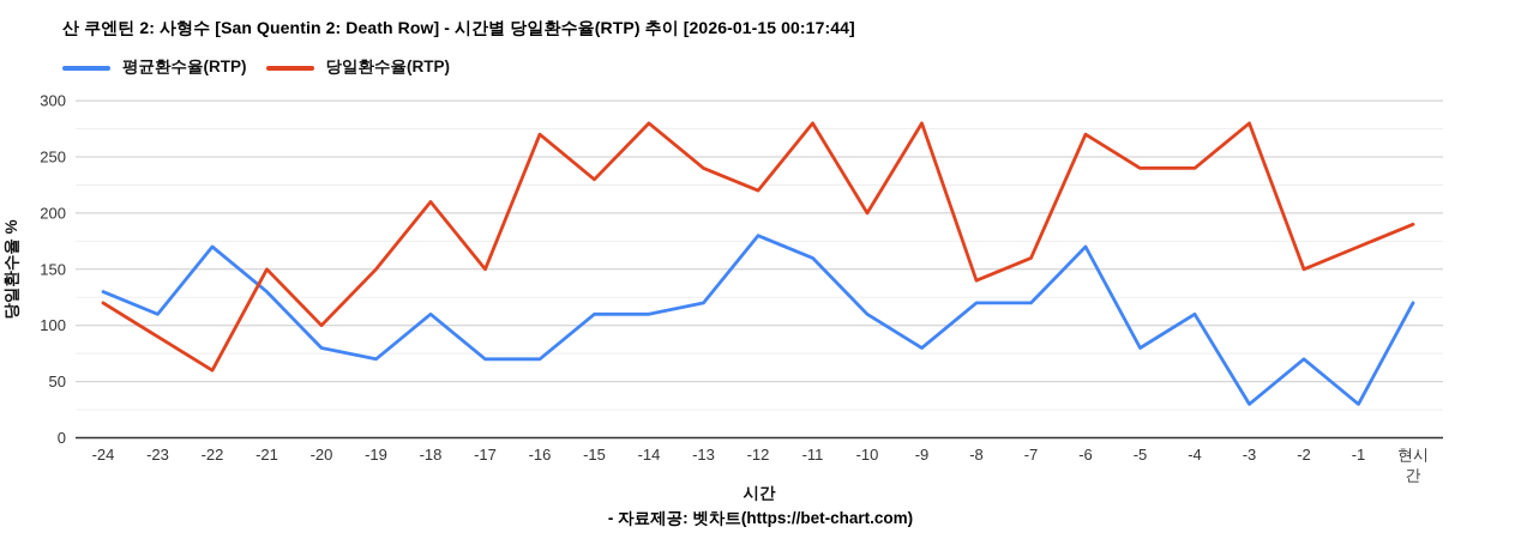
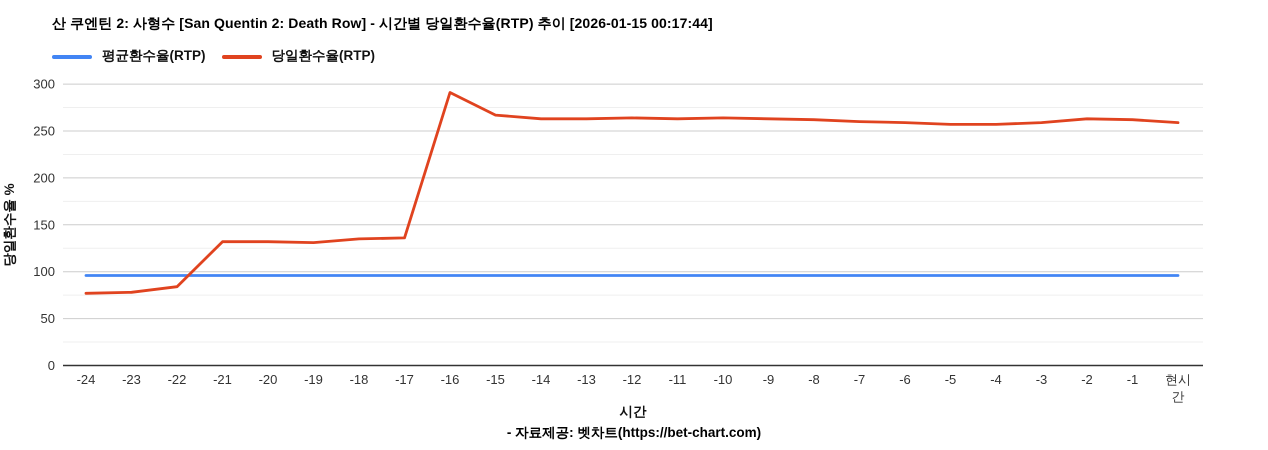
평균환수율(RTP)/-24: 130 -> 100
당일환수율(RTP)/-24: 120 -> 80
평균환수율(RTP)/-23: 110 -> 100
당일환수율(RTP)/-23: 90 -> 80
평균환수율(RTP)/-22: 170 -> 100
당일환수율(RTP)/-22: 60 -> 80
평균환수율(RTP)/-21: 130 -> 100
당일환수율(RTP)/-21: 150 -> 130
평균환수율(RTP)/-20: 80 -> 100
당일환수율(RTP)/-20: 100 -> 130
평균환수율(RTP)/-19: 70 -> 100
당일환수율(RTP)/-19: 150 -> 130
평균환수율(RTP)/-18: 110 -> 100
당일환수율(RTP)/-18: 210 -> 140
평균환수율(RTP)/-17: 70 -> 100
당일환수율(RTP)/-17: 150 -> 140
평균환수율(RTP)/-16: 70 -> 100
당일환수율(RTP)/-16: 270 -> 290
평균환수율(RTP)/-15: 110 -> 100
당일환수율(RTP)/-15: 230 -> 270
평균환수율(RTP)/-14: 110 -> 100
당일환수율(RTP)/-14: 280 -> 260
평균환수율(RTP)/-13: 120 -> 100
당일환수율(RTP)/-13: 240 -> 260
평균환수율(RTP)/-12: 180 -> 100
당일환수율(RTP)/-12: 220 -> 260
평균환수율(RTP)/-11: 160 -> 100
당일환수율(RTP)/-11: 280 -> 260
평균환수율(RTP)/-10: 110 -> 100
당일환수율(RTP)/-10: 200 -> 260
평균환수율(RTP)/-9: 80 -> 100
당일환수율(RTP)/-9: 280 -> 260
평균환수율(RTP)/-8: 120 -> 100
당일환수율(RTP)/-8: 140 -> 260
평균환수율(RTP)/-7: 120 -> 100
당일환수율(RTP)/-7: 160 -> 260
평균환수율(RTP)/-6: 170 -> 100
당일환수율(RTP)/-6: 270 -> 260
평균환수율(RTP)/-5: 80 -> 100
당일환수율(RTP)/-5: 240 -> 260
평균환수율(RTP)/-4: 110 -> 100
당일환수율(RTP)/-4: 240 -> 260
평균환수율(RTP)/-3: 30 -> 100
당일환수율(RTP)/-3: 280 -> 260
평균환수율(RTP)/-2: 70 -> 100
당일환수율(RTP)/-2: 150 -> 260
평균환수율(RTP)/-1: 30 -> 100
당일환수율(RTP)/-1: 170 -> 260
평균환수율(RTP)/현시간: 120 -> 100
당일환수율(RTP)/현시간: 190 -> 260
